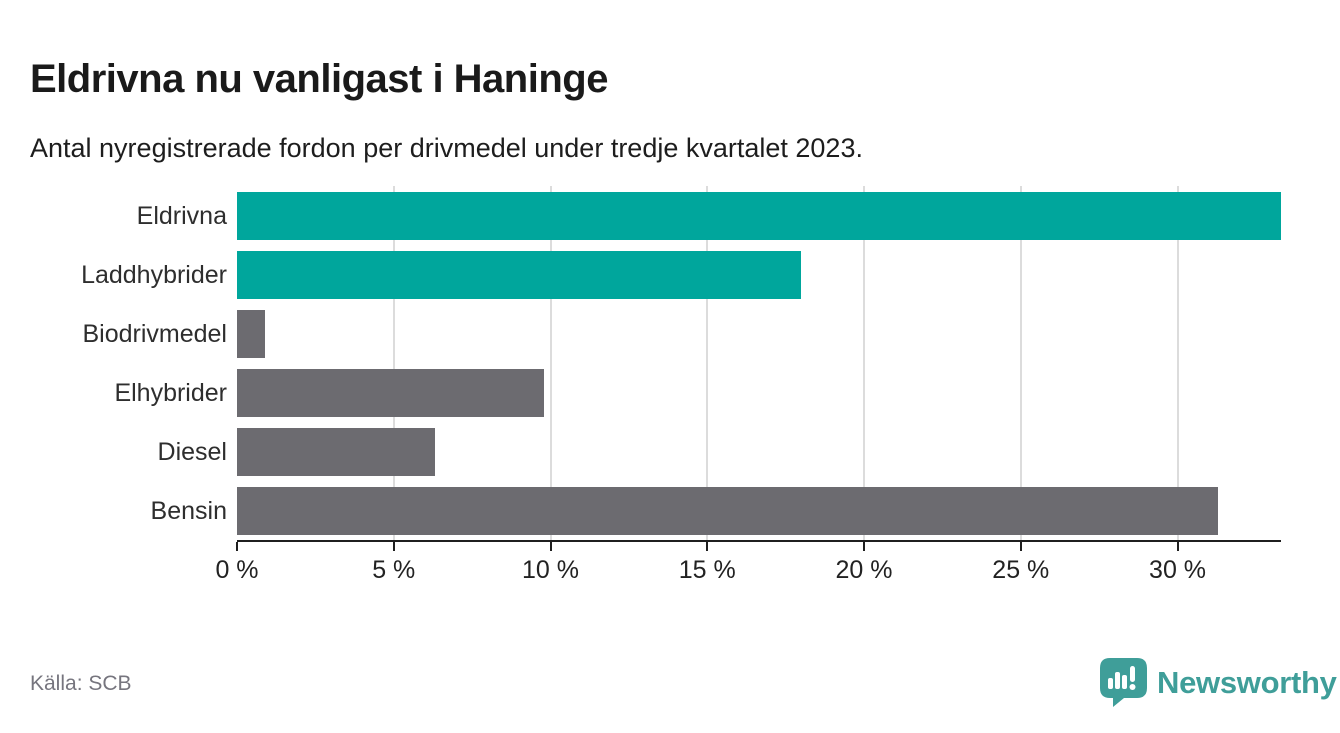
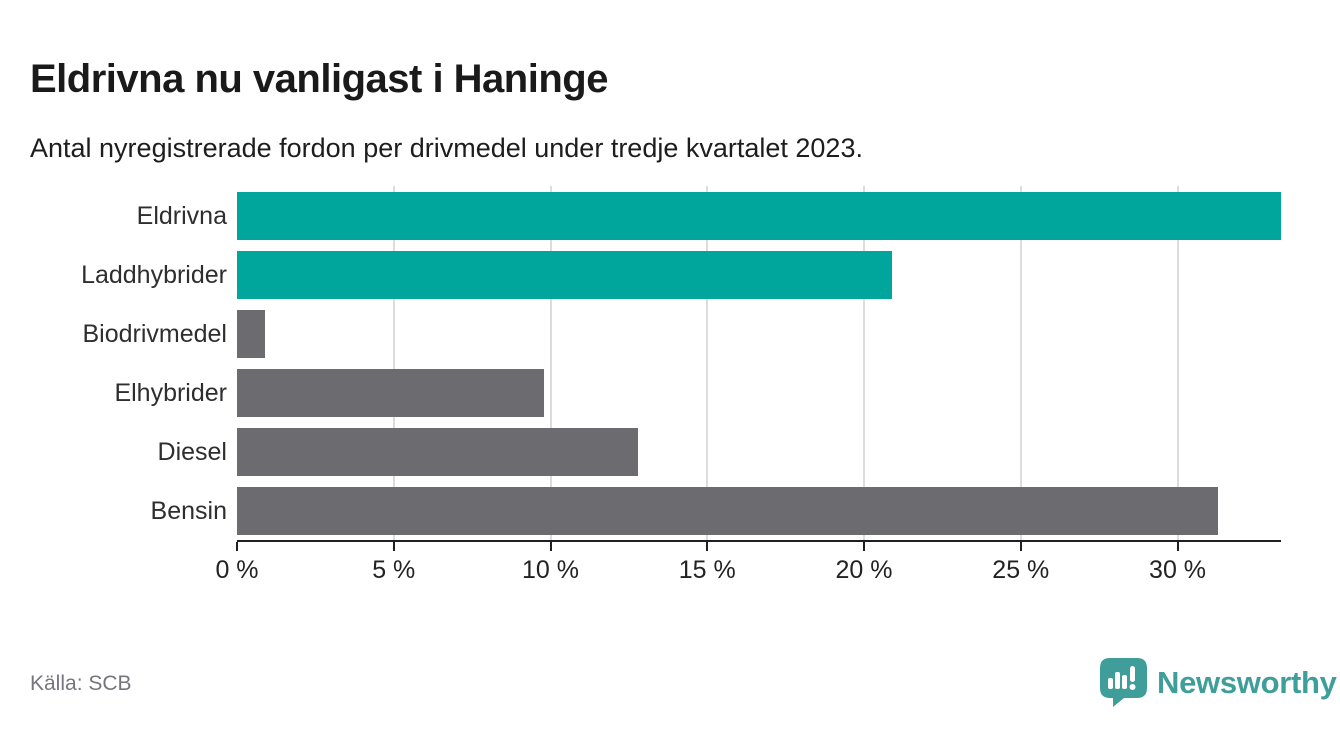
Laddhybrider: 18.0% -> 20.9%
Diesel: 6.3% -> 12.8%
